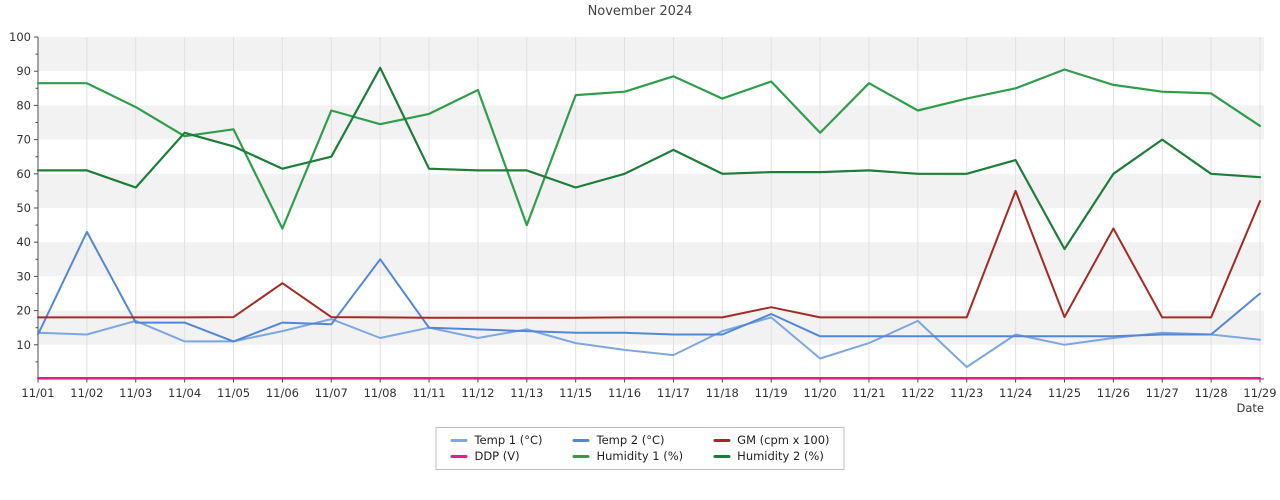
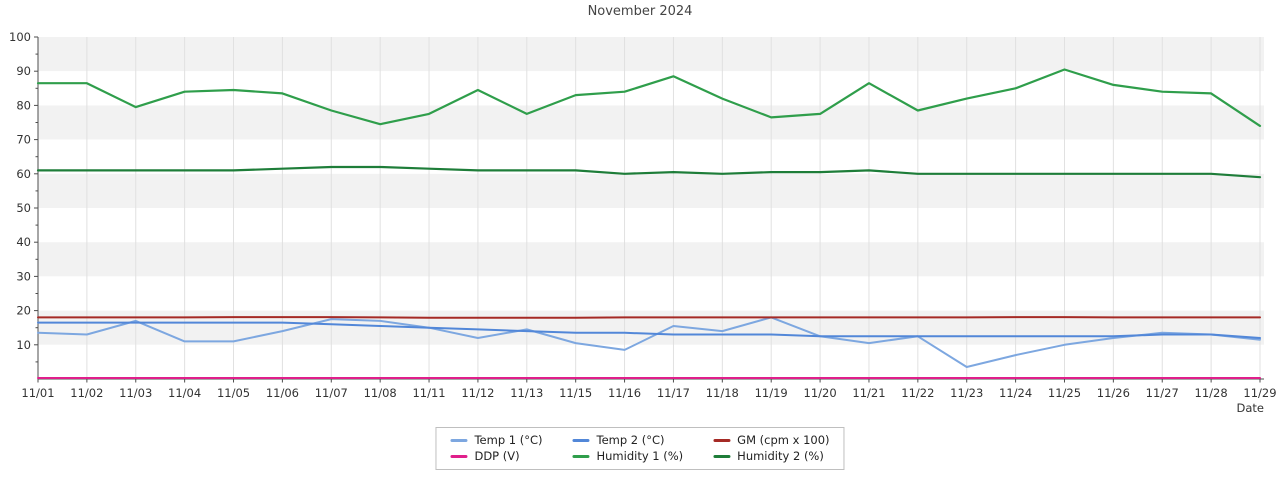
Temp 2 (°C)/11/01: 13 -> 16
Temp 2 (°C)/11/02: 43 -> 16
Humidity 2 (%)/11/03: 56 -> 61
Humidity 1 (%)/11/04: 71 -> 84
Humidity 2 (%)/11/04: 72 -> 61
Temp 2 (°C)/11/05: 11 -> 16
Humidity 1 (%)/11/05: 73 -> 84
Humidity 2 (%)/11/05: 68 -> 61
GM (cpm x 100)/11/06: 28 -> 18
Humidity 1 (%)/11/06: 44 -> 84
Humidity 2 (%)/11/07: 65 -> 62
Temp 1 (°C)/11/08: 12 -> 17
Temp 2 (°C)/11/08: 35 -> 16
Humidity 2 (%)/11/08: 91 -> 62
Humidity 1 (%)/11/13: 45 -> 78
Humidity 2 (%)/11/15: 56 -> 61
Temp 1 (°C)/11/17: 7 -> 16
Humidity 2 (%)/11/17: 67 -> 60
Temp 2 (°C)/11/19: 19 -> 13
GM (cpm x 100)/11/19: 21 -> 18
Humidity 1 (%)/11/19: 87 -> 76
Temp 1 (°C)/11/20: 6 -> 12
Humidity 1 (%)/11/20: 72 -> 78
Temp 1 (°C)/11/22: 17 -> 12
Temp 1 (°C)/11/24: 13 -> 7
GM (cpm x 100)/11/24: 55 -> 18
Humidity 2 (%)/11/24: 64 -> 60
Humidity 2 (%)/11/25: 38 -> 60
GM (cpm x 100)/11/26: 44 -> 18
Humidity 2 (%)/11/27: 70 -> 60
Temp 2 (°C)/11/29: 25 -> 12
GM (cpm x 100)/11/29: 52 -> 18
